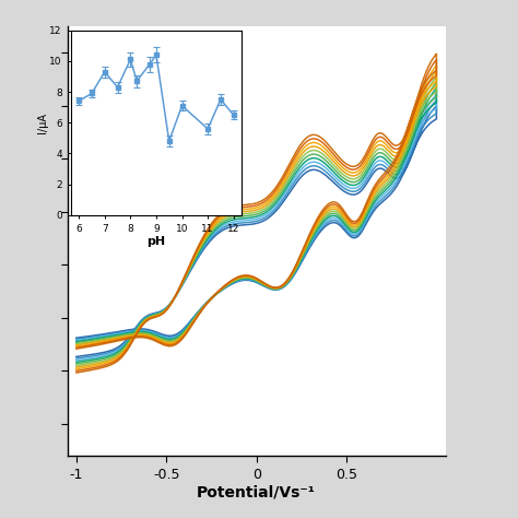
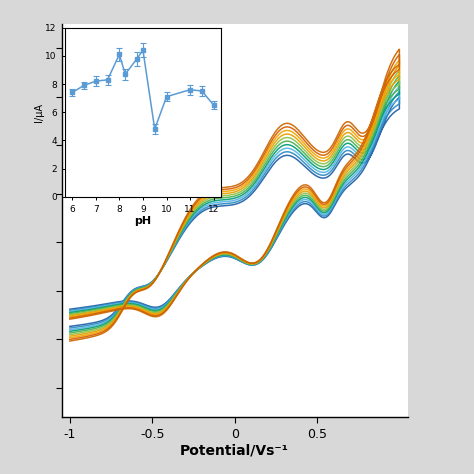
7: 9.3 -> 8.2
11: 5.6 -> 7.6
